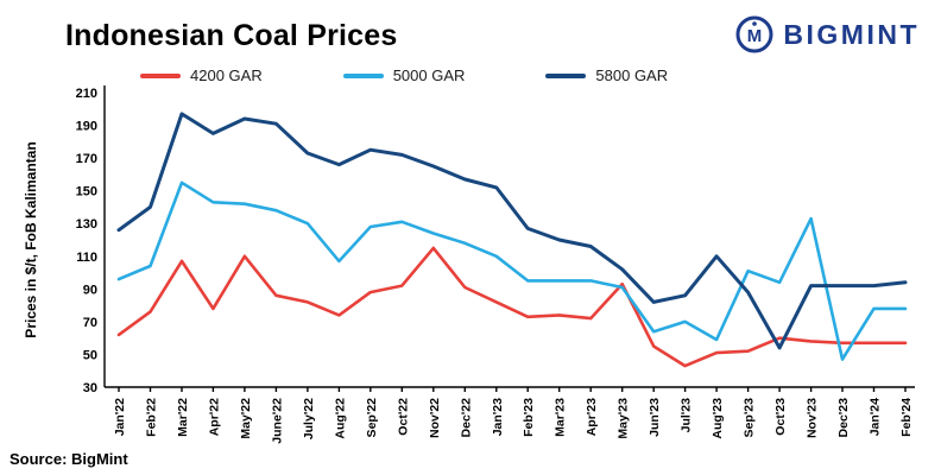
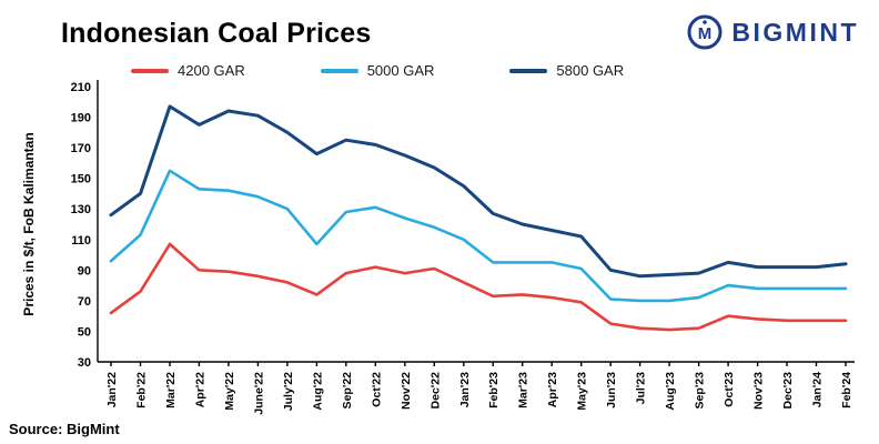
5000 GAR/Feb'22: 104 -> 113
4200 GAR/Apr'22: 78 -> 90
4200 GAR/May'22: 110 -> 89
5800 GAR/July'22: 173 -> 180
4200 GAR/Nov'22: 115 -> 88
5800 GAR/Jan'23: 152 -> 145
4200 GAR/May'23: 93 -> 69
5800 GAR/May'23: 102 -> 112
5000 GAR/Jun'23: 64 -> 71
5800 GAR/Jun'23: 82 -> 90
4200 GAR/Jul'23: 43 -> 52
5000 GAR/Aug'23: 59 -> 70
5800 GAR/Aug'23: 110 -> 87
5000 GAR/Sep'23: 101 -> 72
5000 GAR/Oct'23: 94 -> 80
5800 GAR/Oct'23: 54 -> 95
5000 GAR/Nov'23: 133 -> 78
5000 GAR/Dec'23: 47 -> 78
